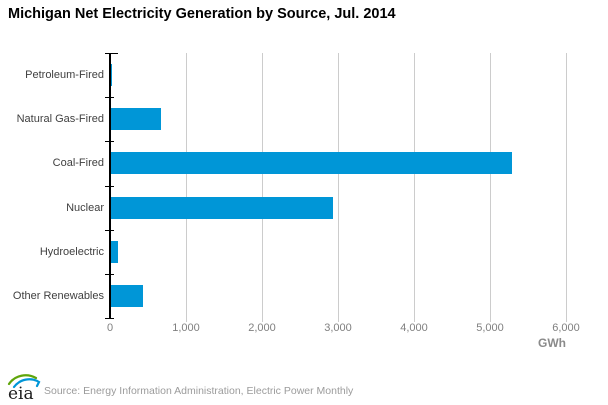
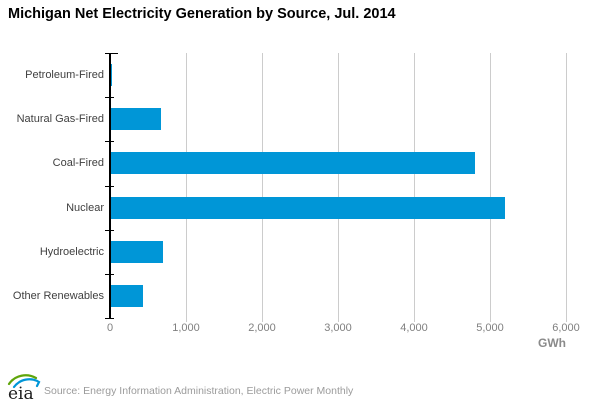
Coal-Fired: 5300 -> 4800
Nuclear: 2900 -> 5200
Hydroelectric: 100 -> 700
